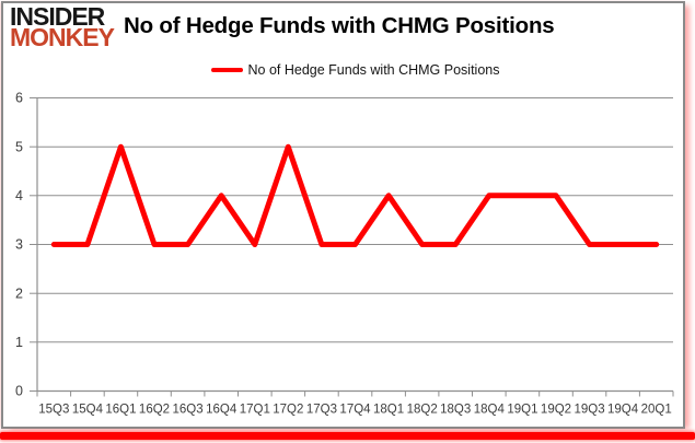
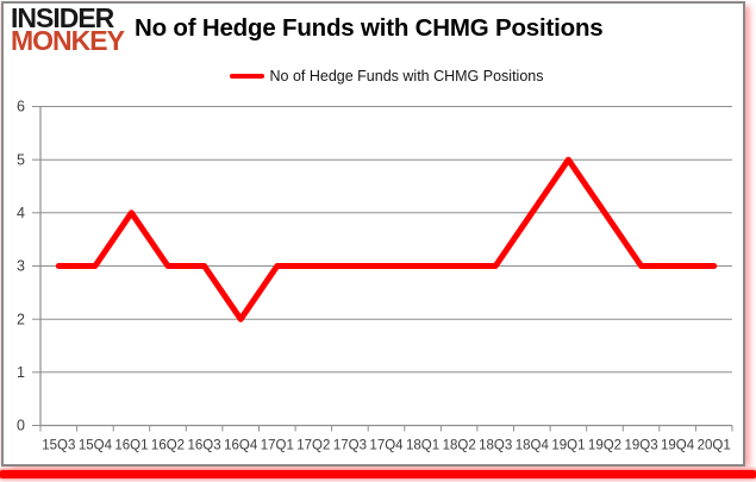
16Q1: 5 -> 4
16Q4: 4 -> 2
17Q2: 5 -> 3
18Q1: 4 -> 3
19Q1: 4 -> 5
